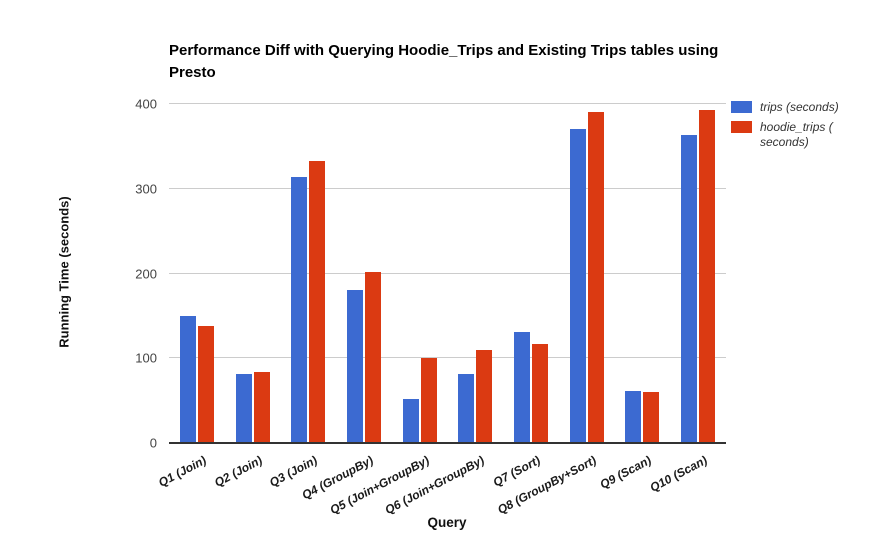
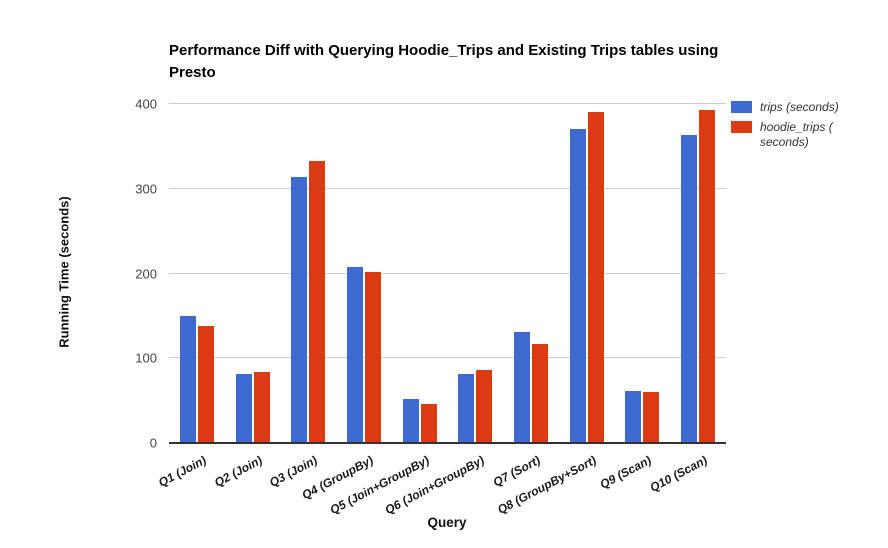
trips (seconds)/Q4 (GroupBy): 180 -> 210
hoodie_trips (seconds)/Q5 (Join+GroupBy): 100 -> 50
hoodie_trips (seconds)/Q6 (Join+GroupBy): 110 -> 90
